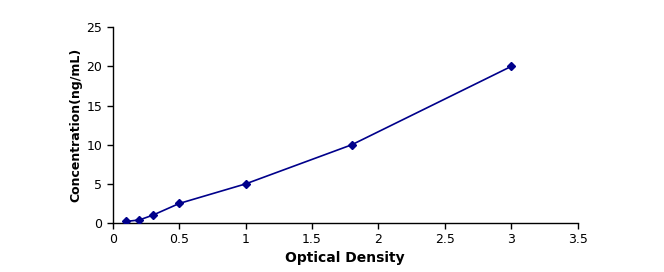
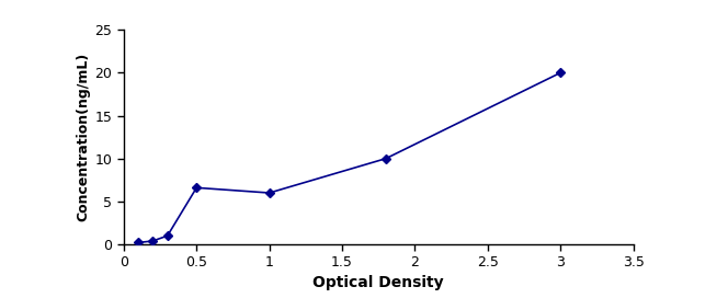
0.5: 2.5 -> 6.6
1: 5.0 -> 6.0
